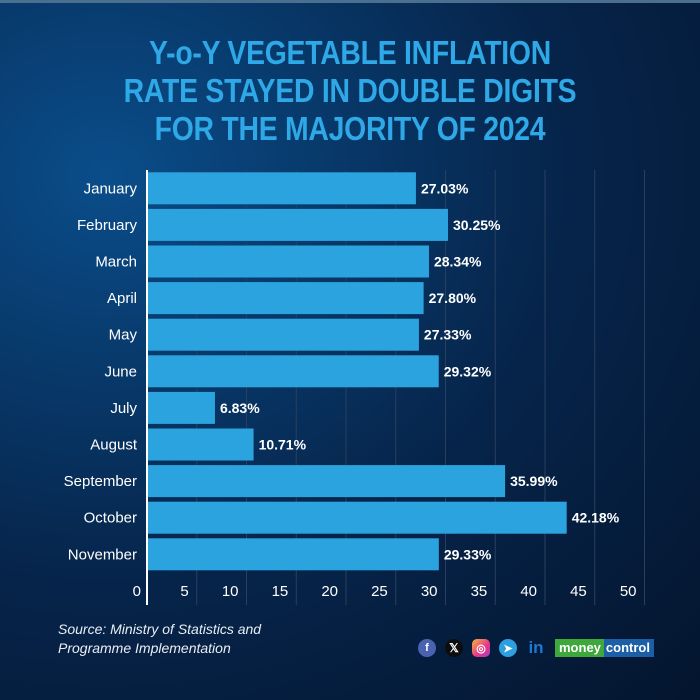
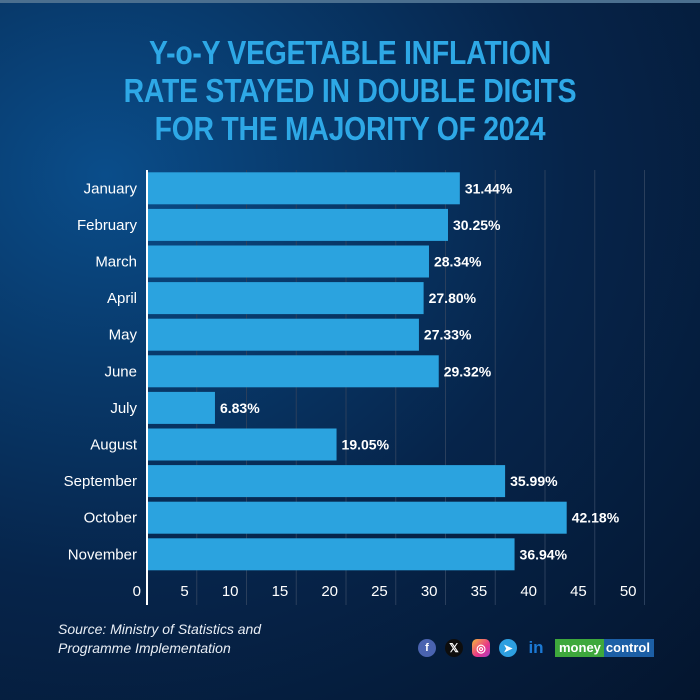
January: 27.03% -> 31.44%
August: 10.71% -> 19.05%
November: 29.33% -> 36.94%
